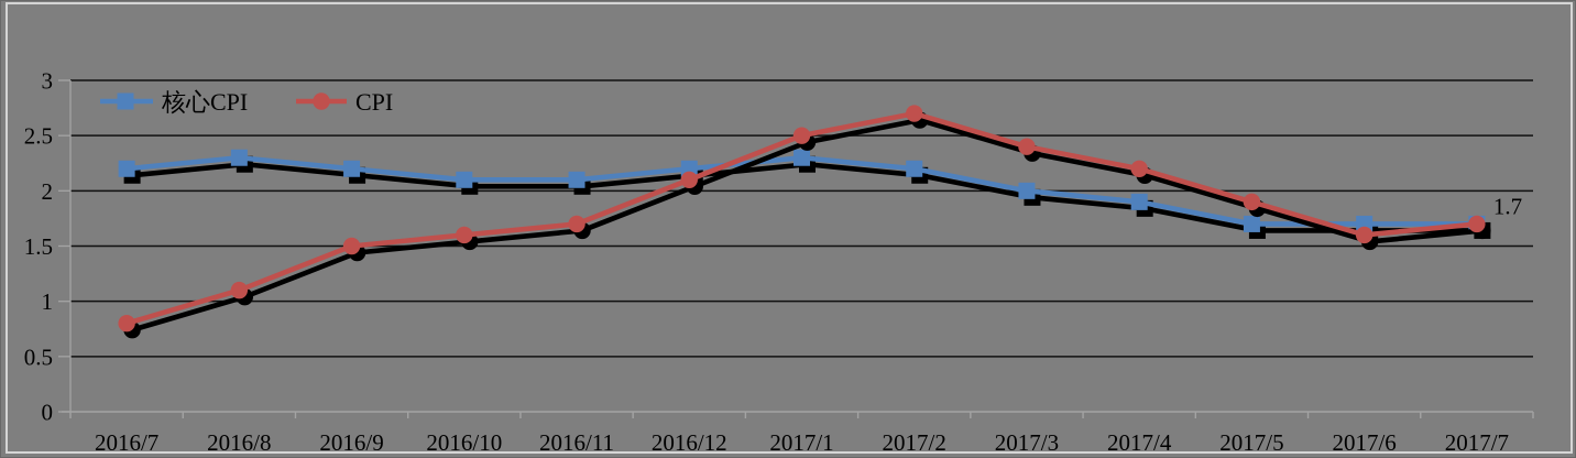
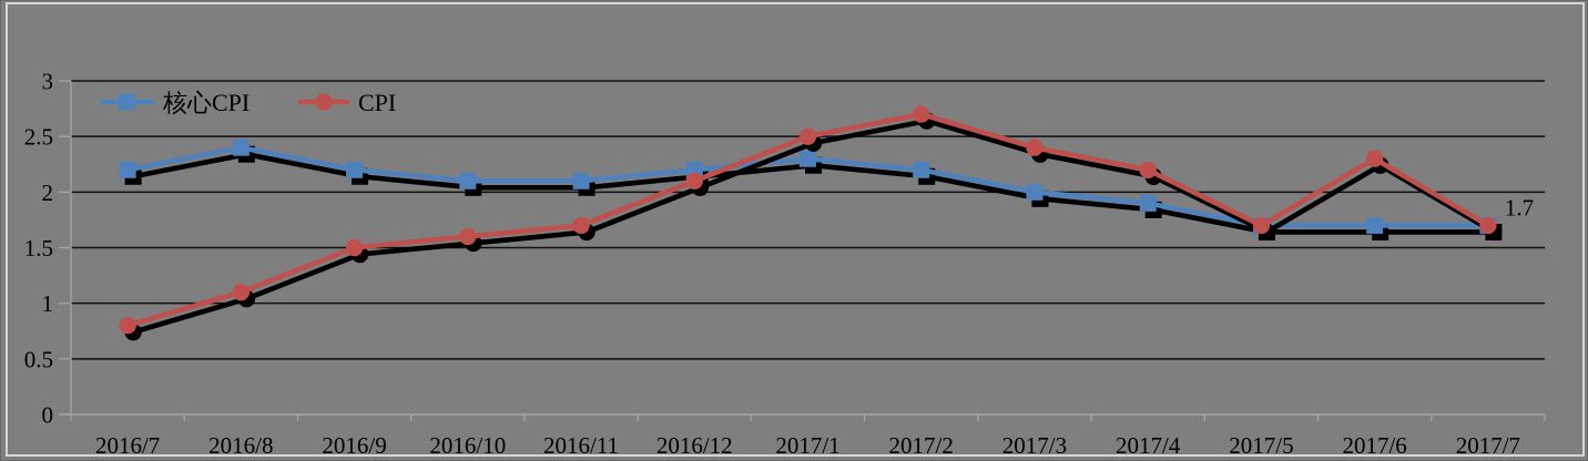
核心CPI/2016/8: 2.3 -> 2.4
CPI/2017/5: 1.9 -> 1.7
CPI/2017/6: 1.6 -> 2.3
